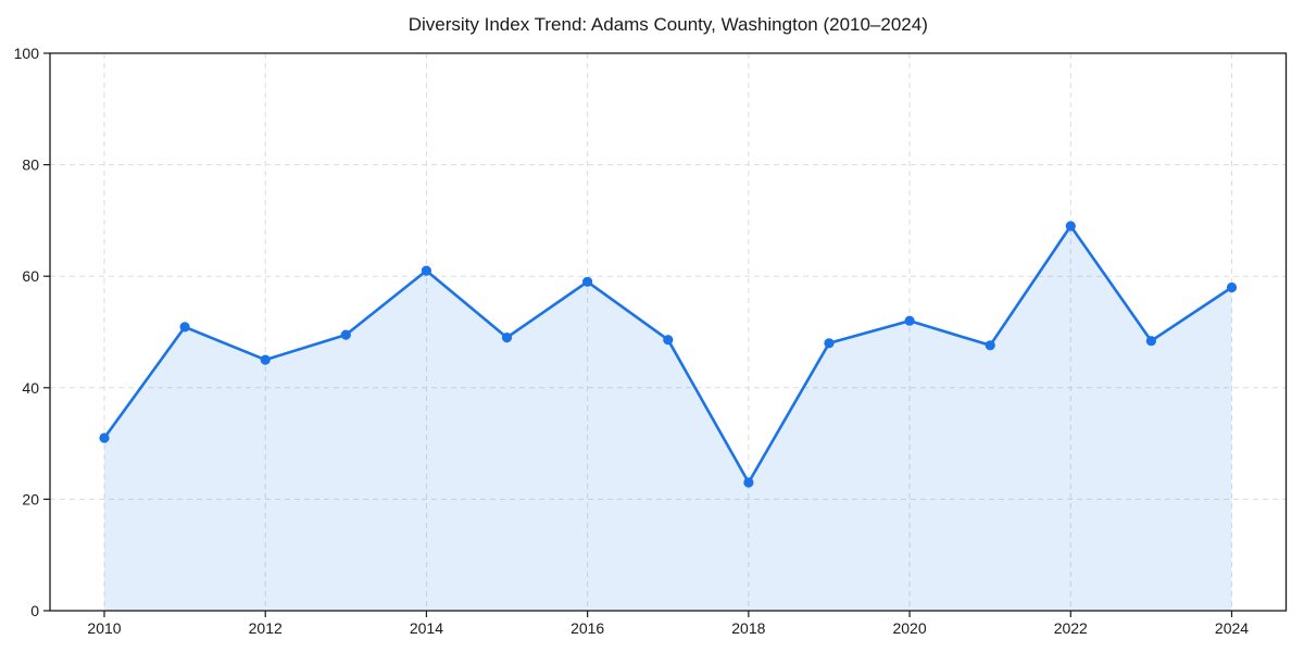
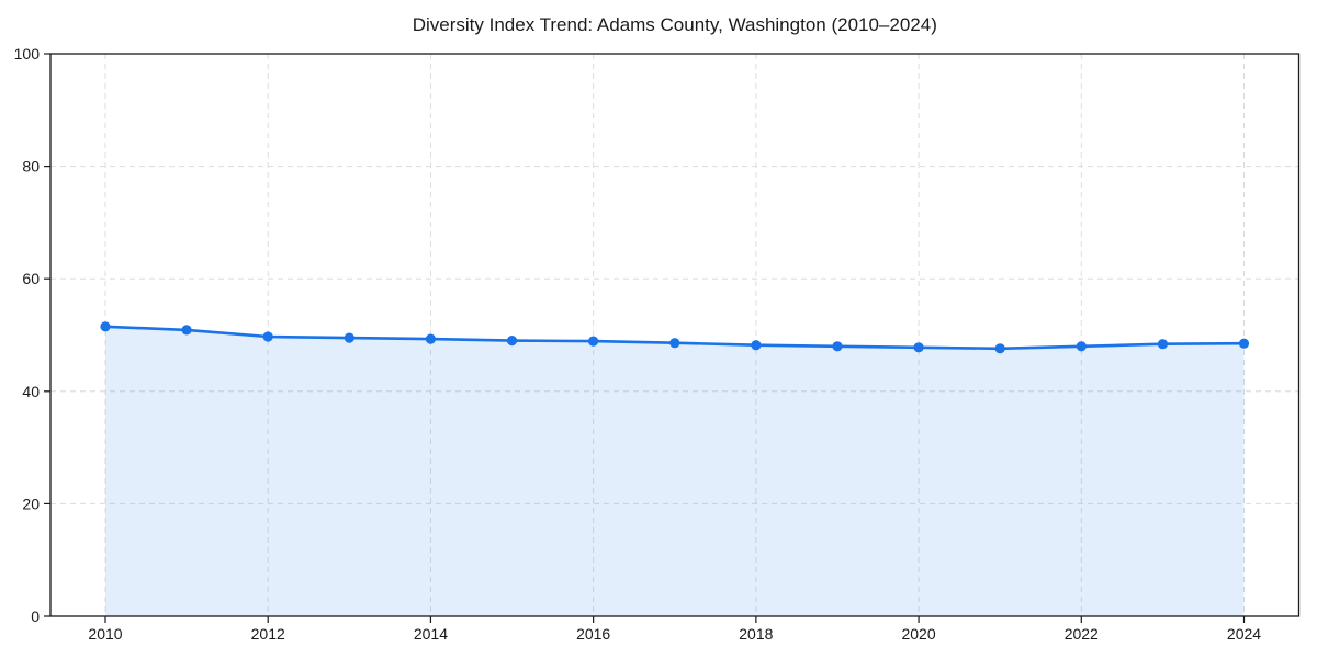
2010: 31 -> 52
2012: 45 -> 50
2014: 61 -> 49
2016: 59 -> 49
2018: 23 -> 48
2020: 52 -> 48
2022: 69 -> 48
2024: 58 -> 48
